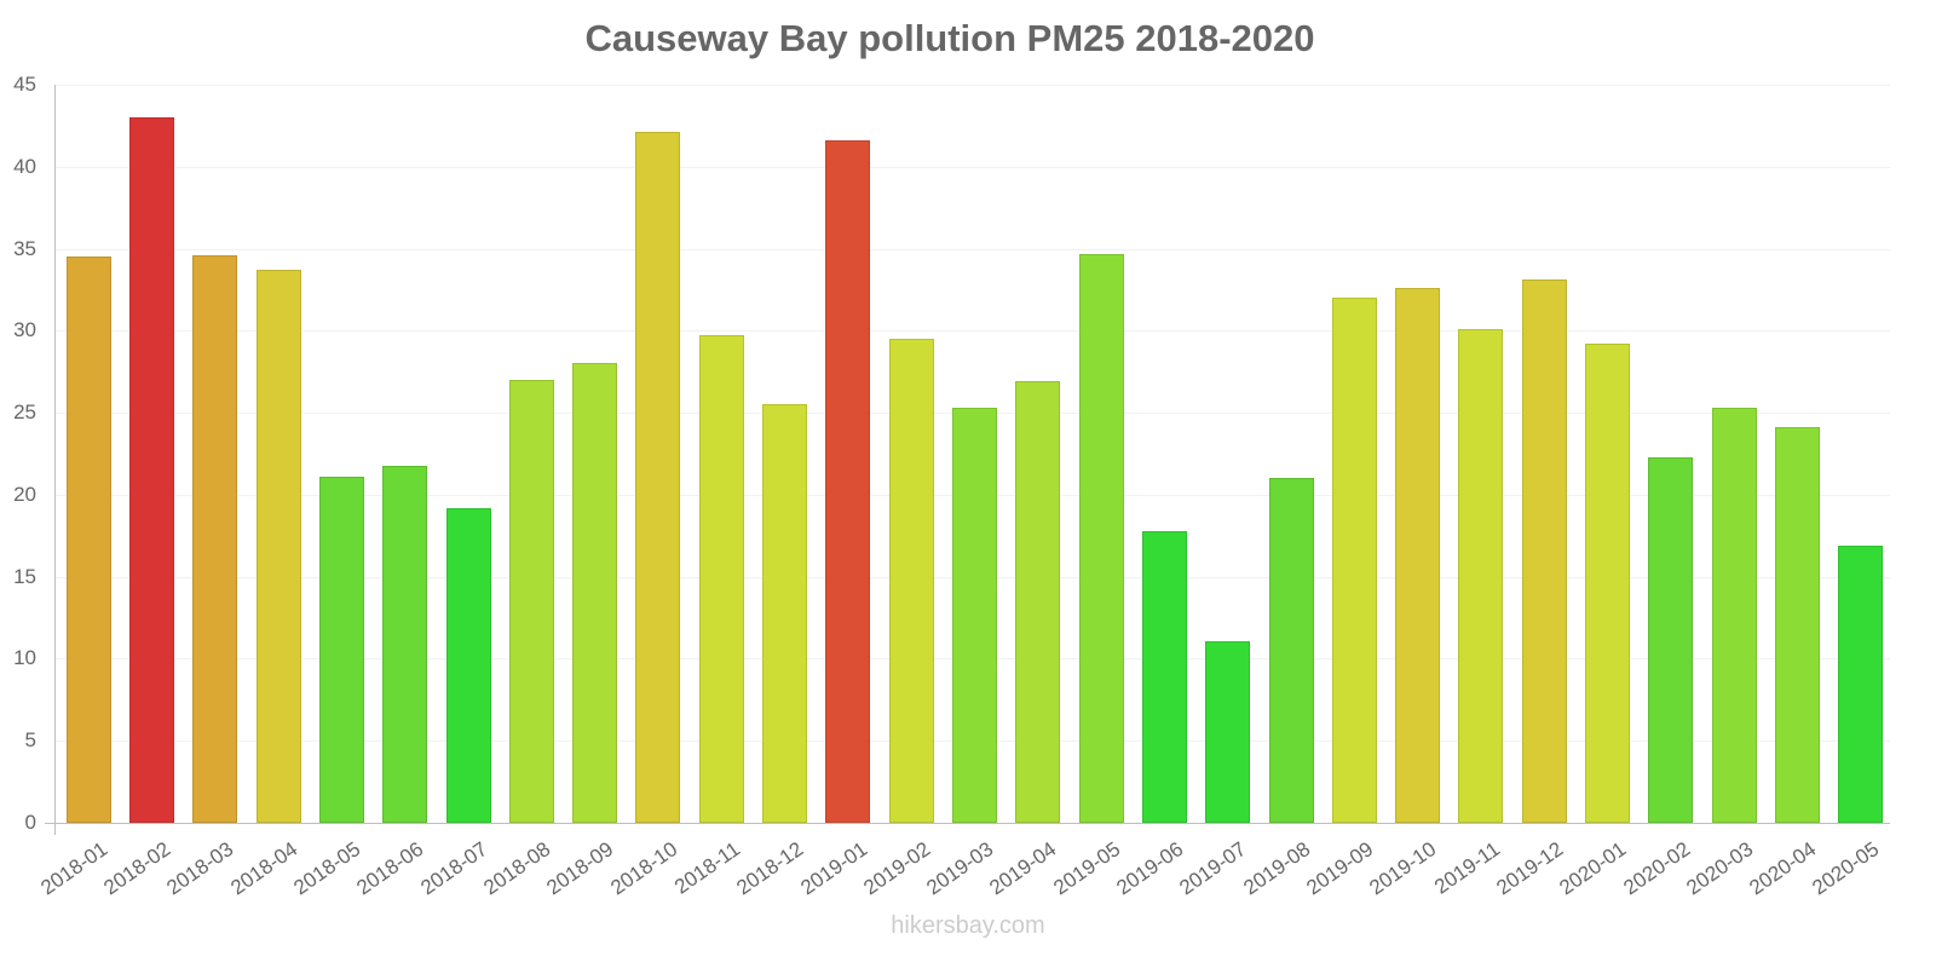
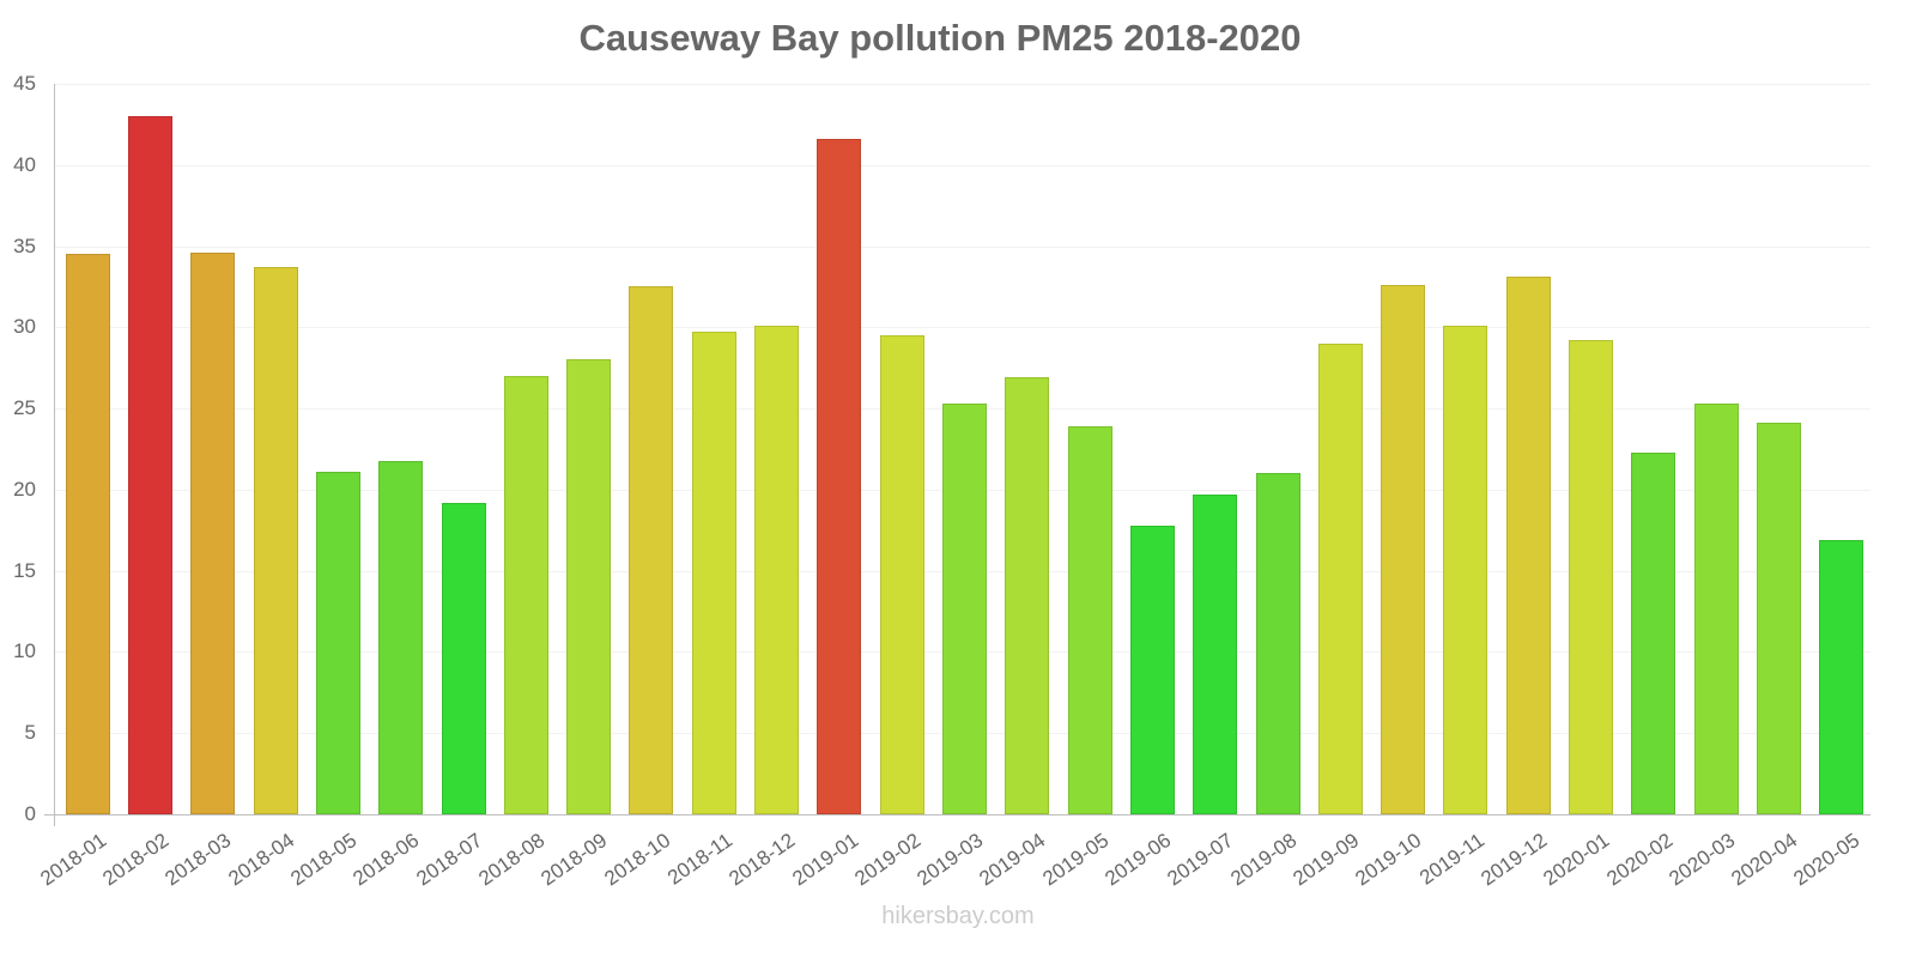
2018-10: 42.1 -> 32.5
2018-12: 25.5 -> 30.1
2019-05: 34.7 -> 23.9
2019-07: 11.1 -> 19.7
2019-09: 32.0 -> 29.0
